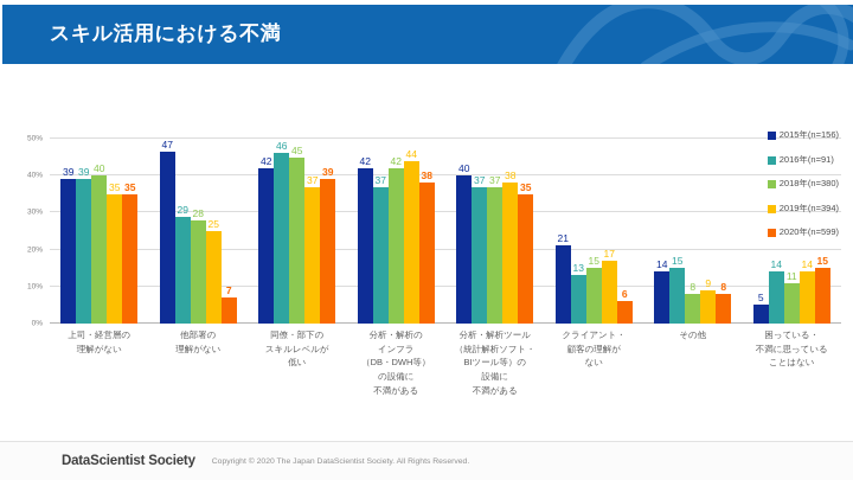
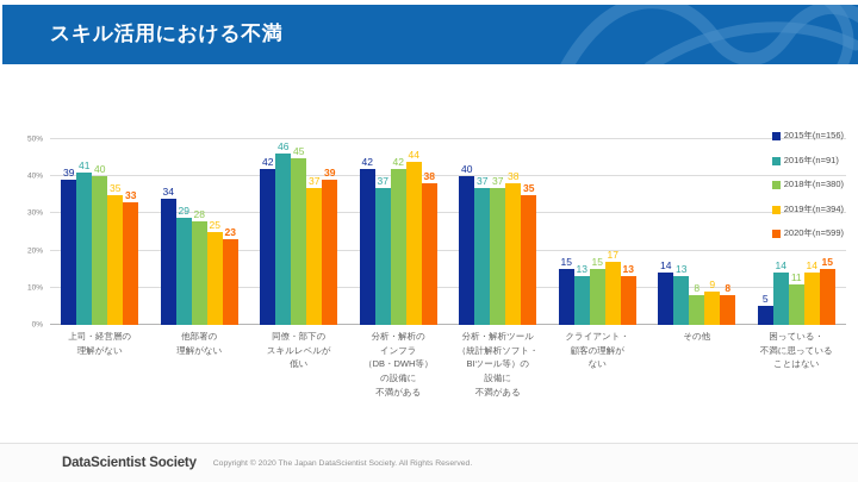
2016年(n=91)/上司・経営層の理解がない: 39 -> 41
2020年(n=599)/上司・経営層の理解がない: 35 -> 33
2015年(n=156)/他部署の理解がない: 47 -> 34
2020年(n=599)/他部署の理解がない: 7 -> 23
2015年(n=156)/クライアント・顧客の理解がない: 21 -> 15
2020年(n=599)/クライアント・顧客の理解がない: 6 -> 13
2016年(n=91)/その他: 15 -> 13
